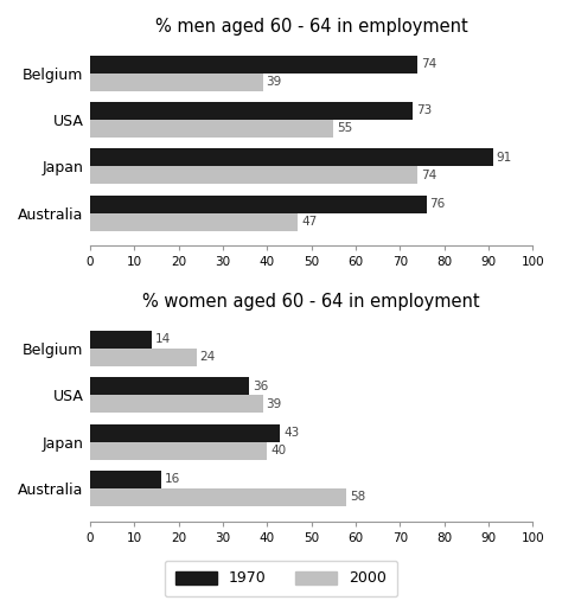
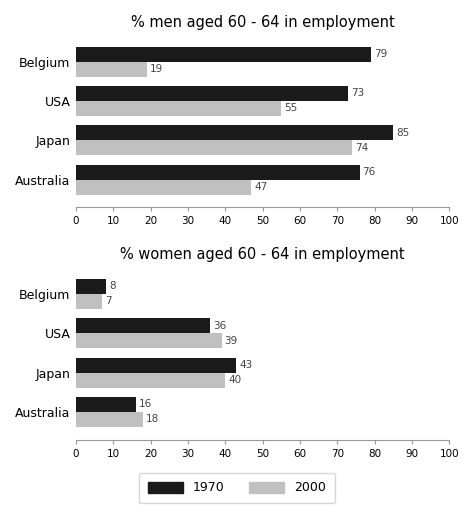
% men aged 60 - 64 in employment/1970/Belgium: 74 -> 79
% men aged 60 - 64 in employment/2000/Belgium: 39 -> 19
% men aged 60 - 64 in employment/1970/Japan: 91 -> 85
% women aged 60 - 64 in employment/1970/Belgium: 14 -> 8
% women aged 60 - 64 in employment/2000/Belgium: 24 -> 7
% women aged 60 - 64 in employment/2000/Australia: 58 -> 18
